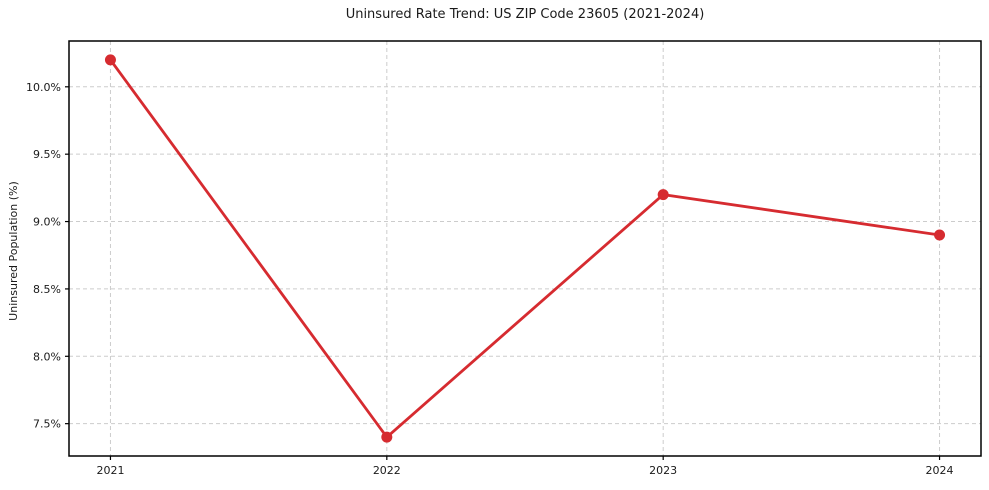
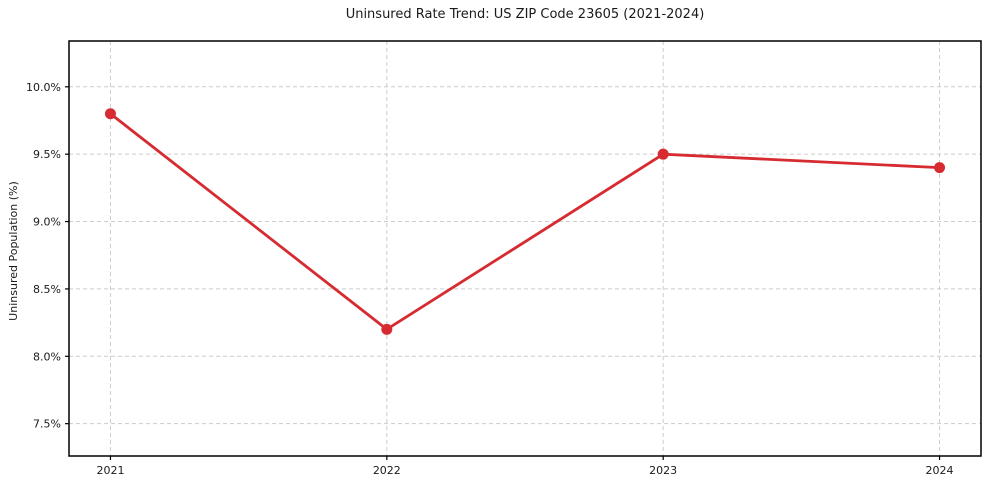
2021: 10.2% -> 9.8%
2022: 7.4% -> 8.2%
2023: 9.2% -> 9.5%
2024: 8.9% -> 9.4%
